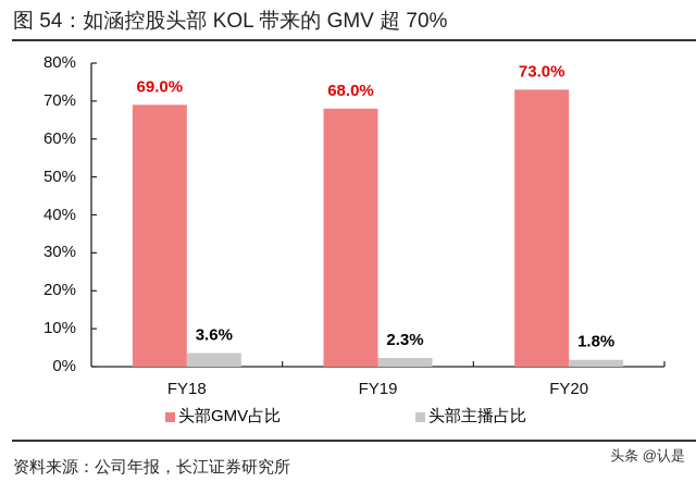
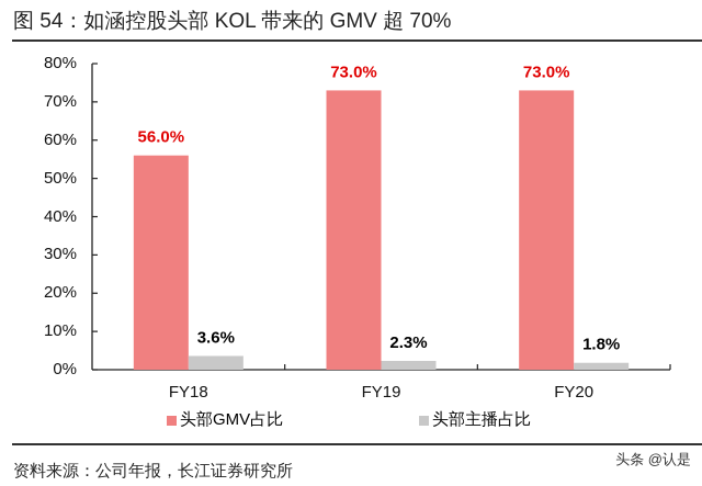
头部GMV占比/FY18: 69.0% -> 56.0%
头部GMV占比/FY19: 68.0% -> 73.0%
